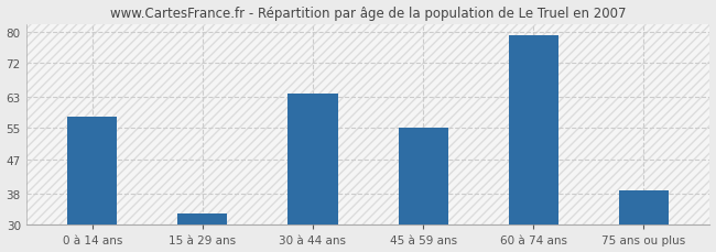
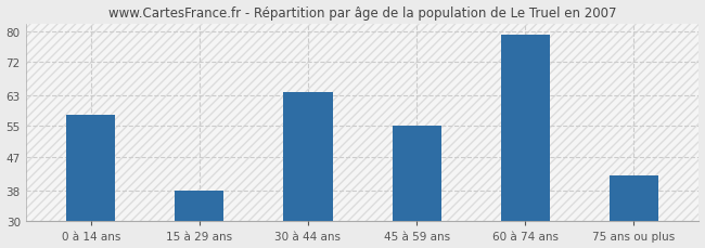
15 à 29 ans: 33 -> 38
75 ans ou plus: 39 -> 42
